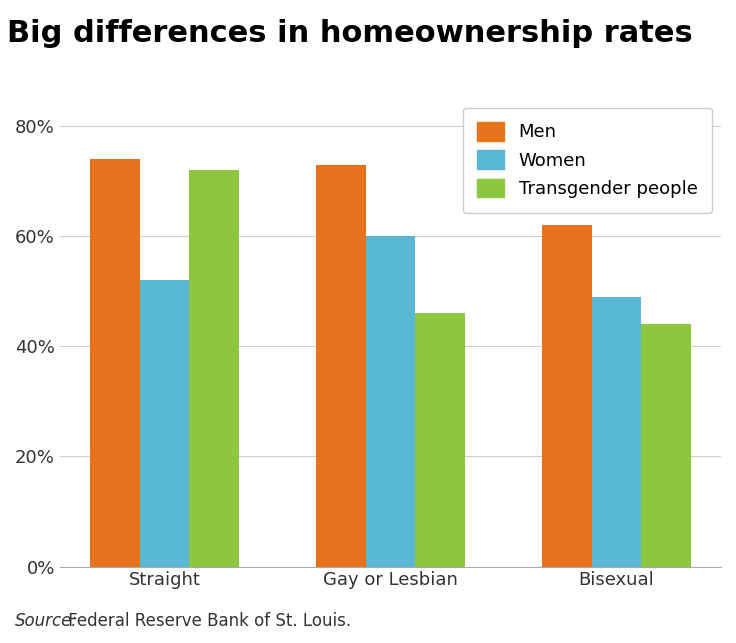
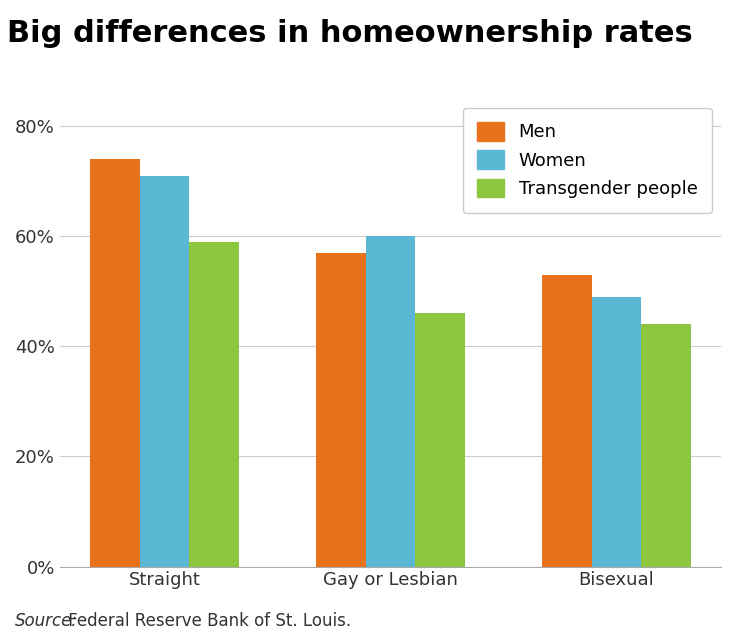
Women/Straight: 52% -> 71%
Transgender people/Straight: 72% -> 59%
Men/Gay or Lesbian: 73% -> 57%
Men/Bisexual: 62% -> 53%
